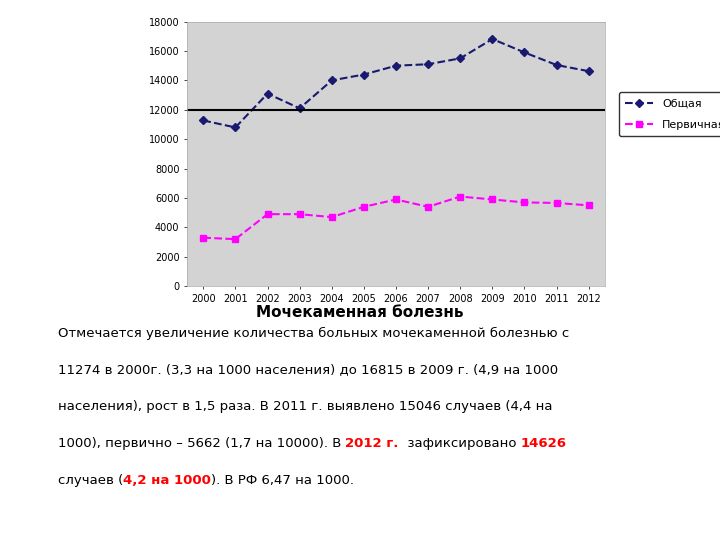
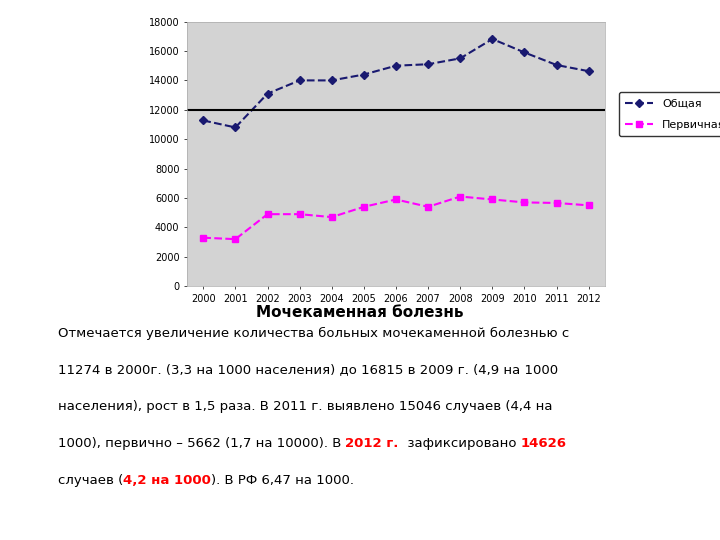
Общая/2003: 12100 -> 14000
